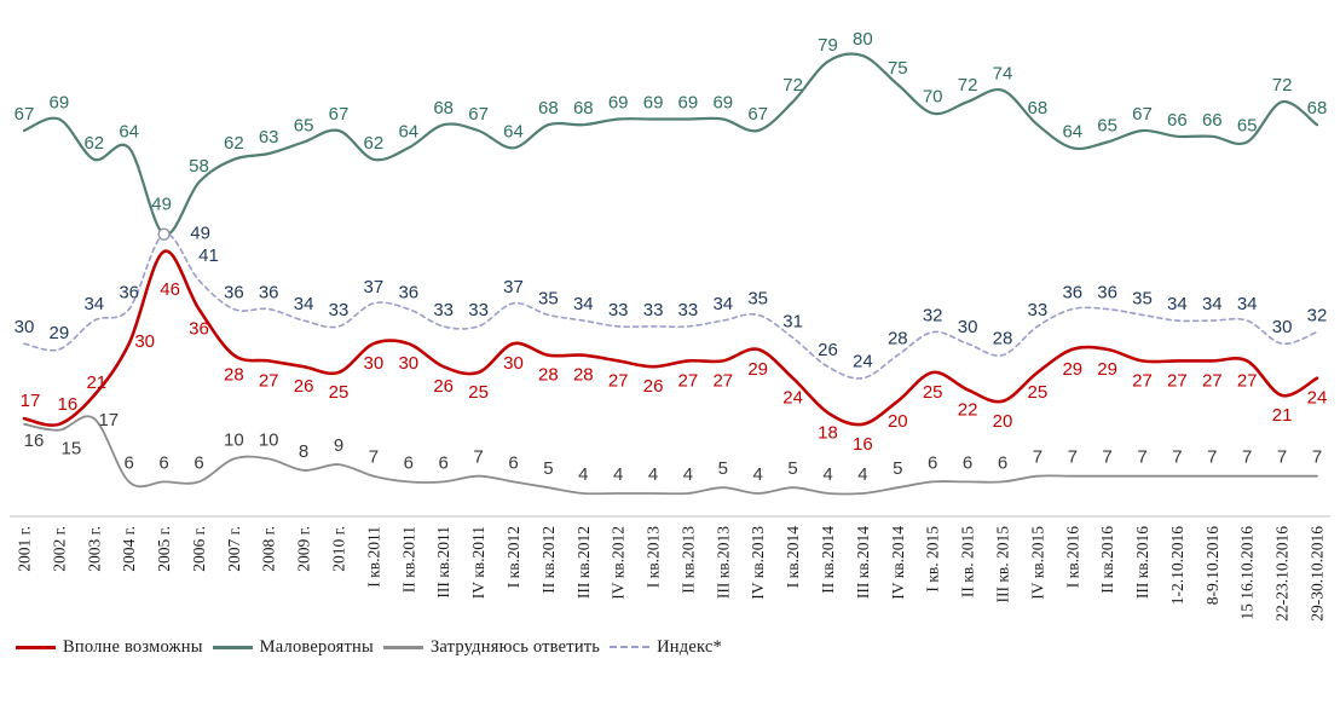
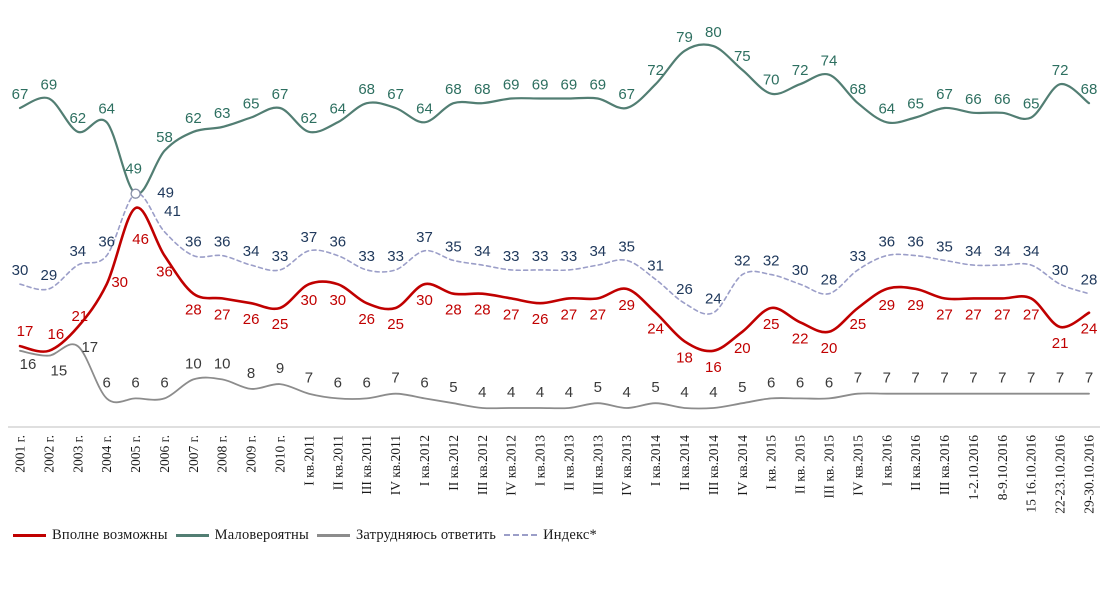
Индекс*/IV кв.2014: 28 -> 32
Индекс*/29-30.10.2016: 32 -> 28
